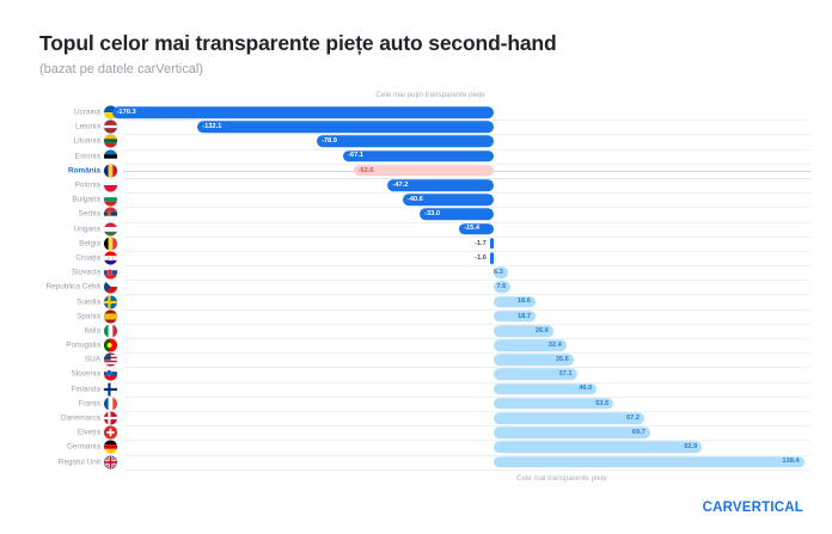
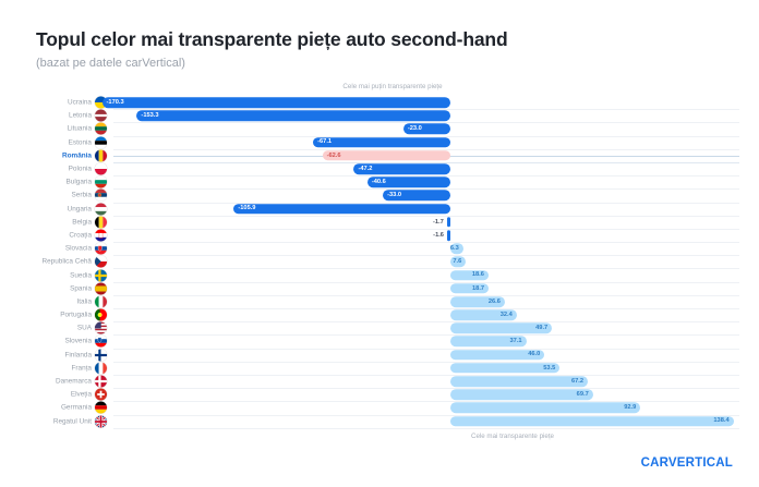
Letonia: -132.1 -> -153.3
Lituania: -78.9 -> -23.0
Ungaria: -15.4 -> -105.9
SUA: 35.6 -> 49.7
